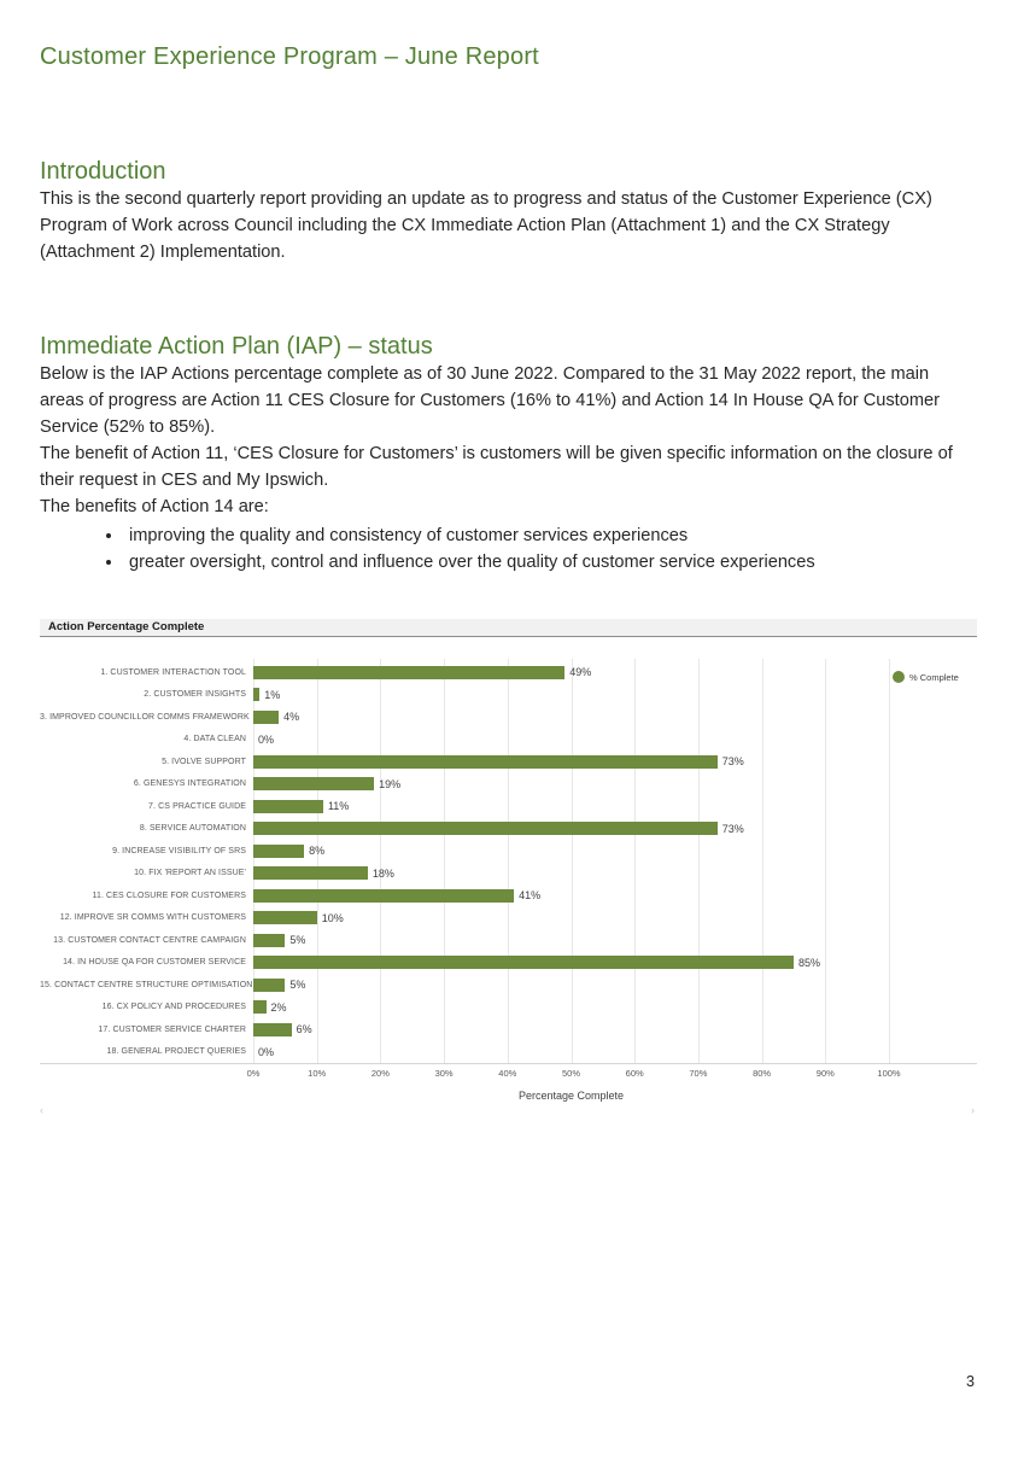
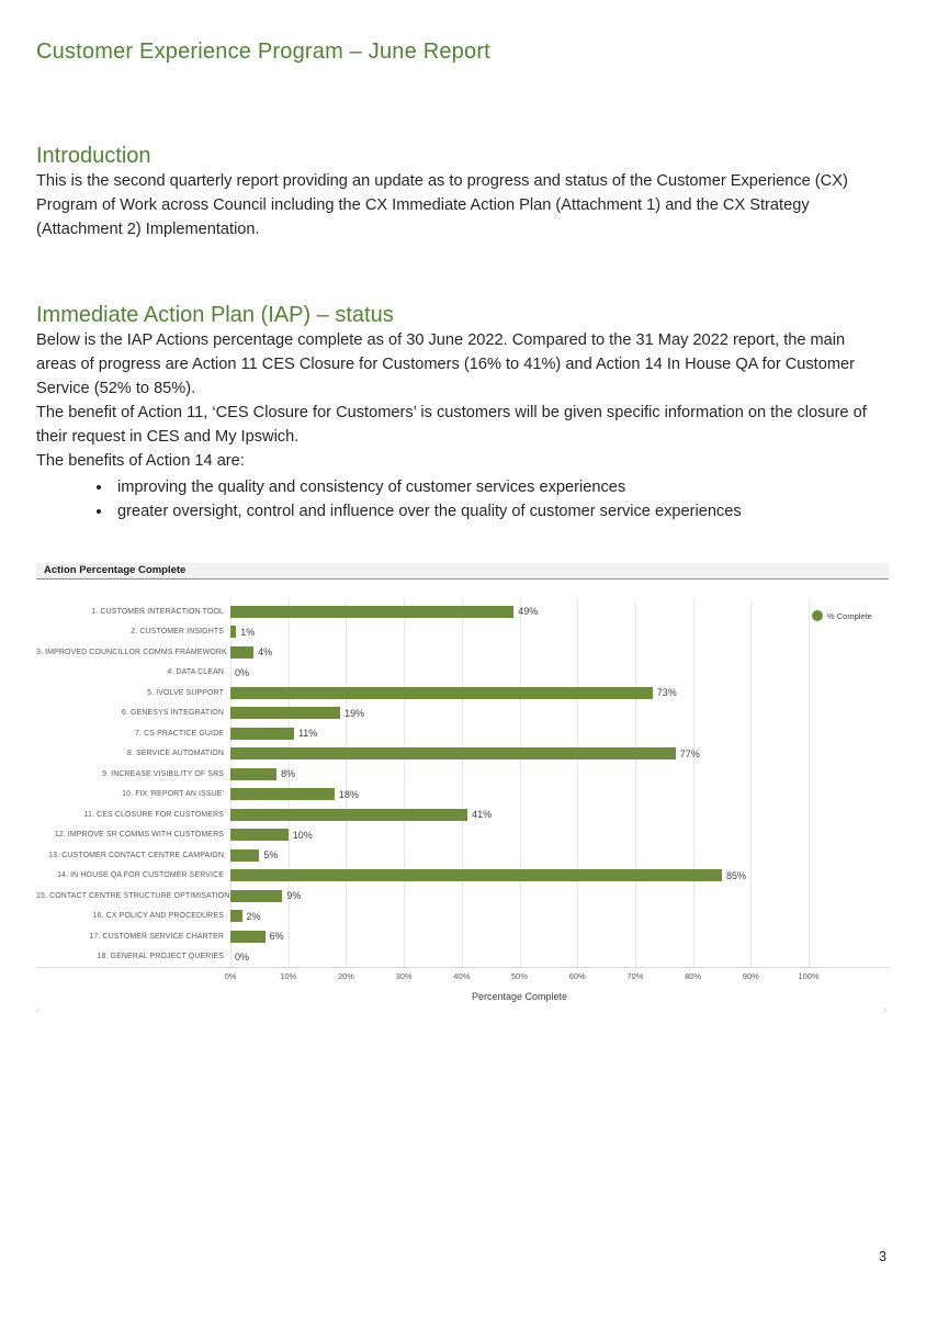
8. SERVICE AUTOMATION: 73% -> 77%
15. CONTACT CENTRE STRUCTURE OPTIMISATION: 5% -> 9%
